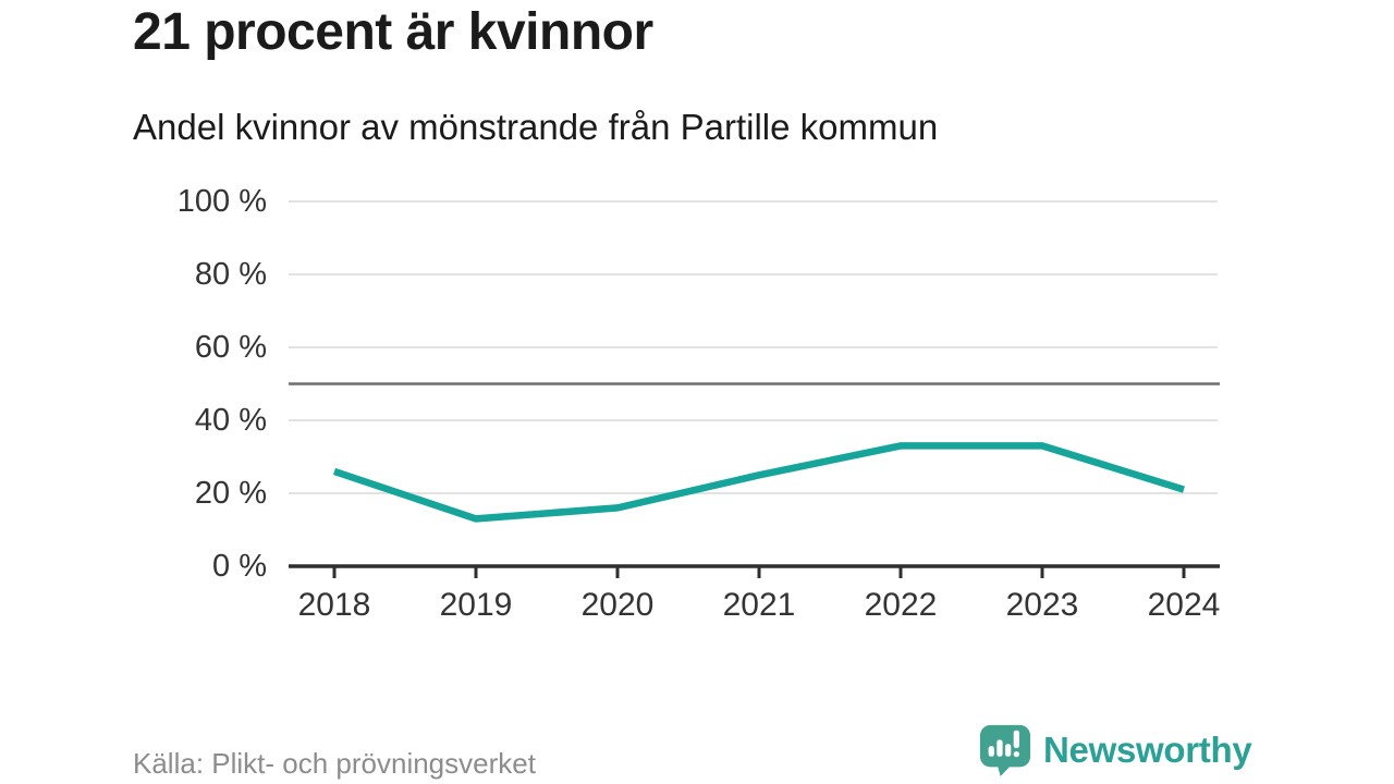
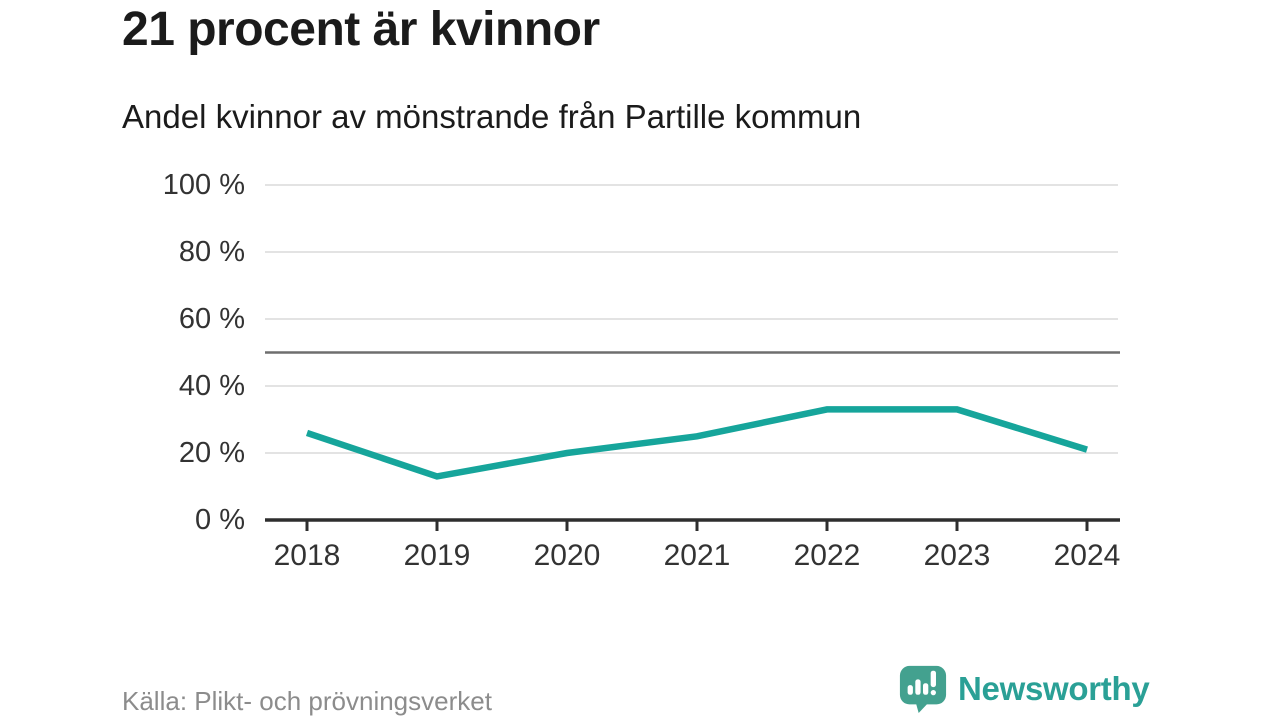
2020: 16% -> 20%
